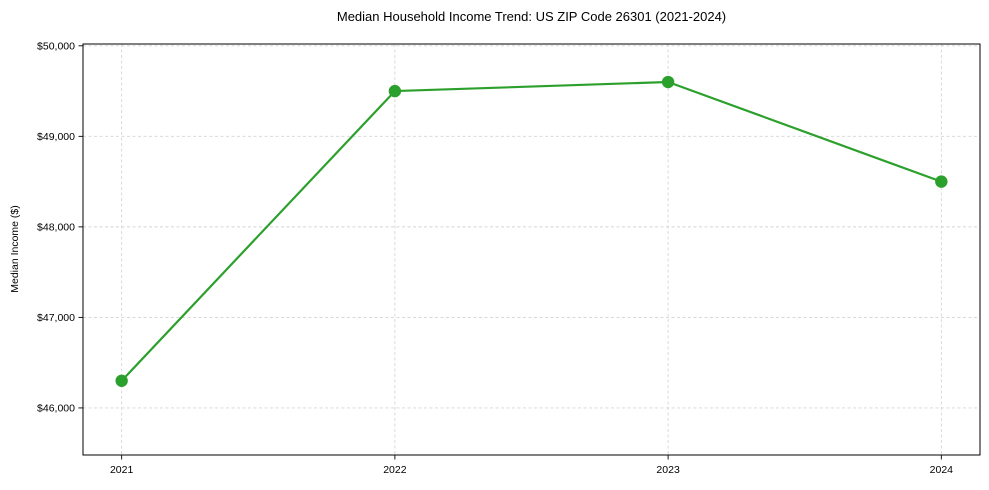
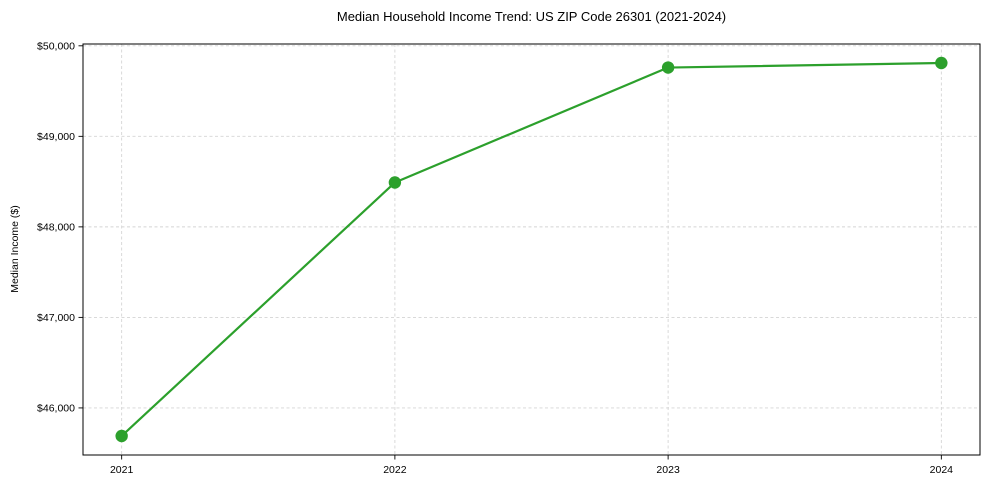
2021: $46300 -> $45700
2022: $49500 -> $48500
2023: $49600 -> $49800
2024: $48500 -> $49800
